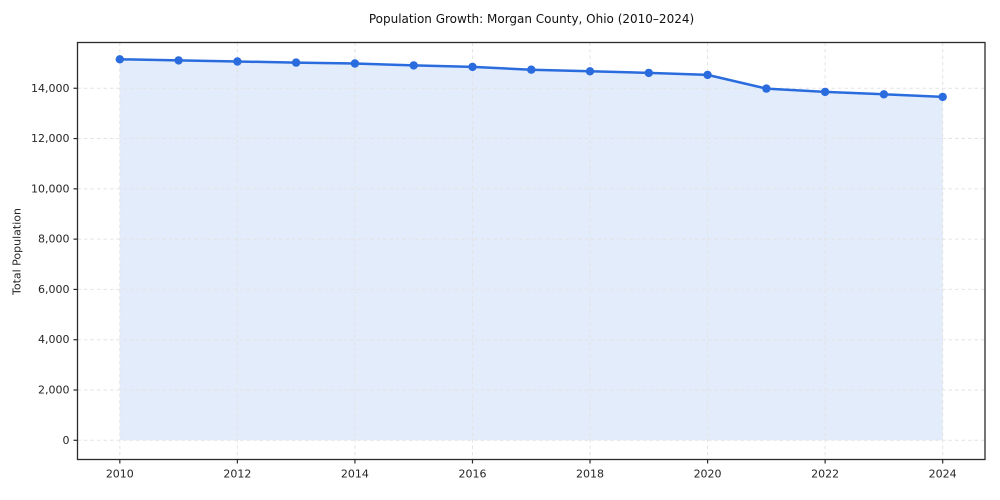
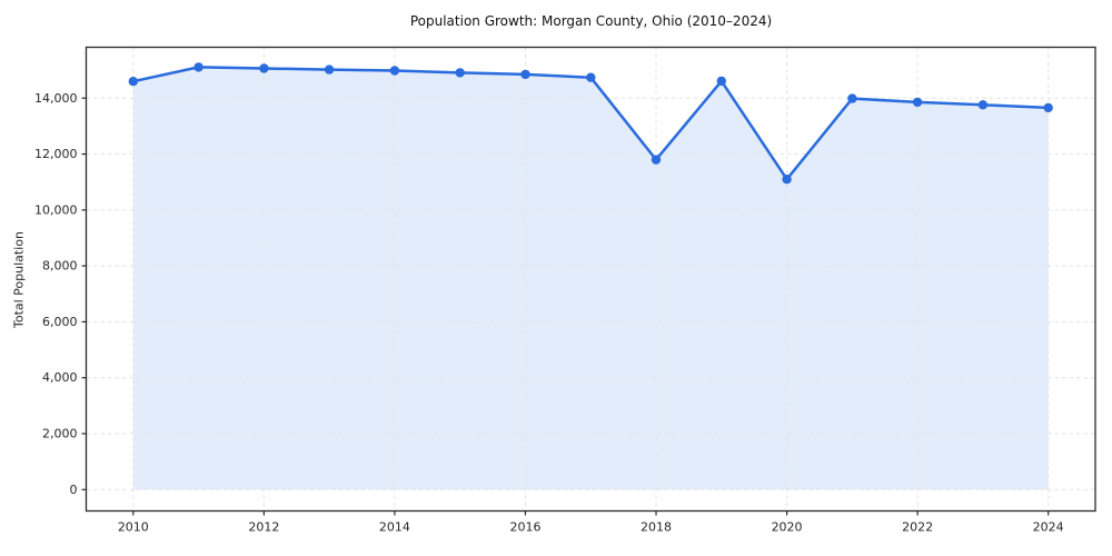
2010: 15200 -> 14600
2018: 14700 -> 11800
2020: 14500 -> 11100
